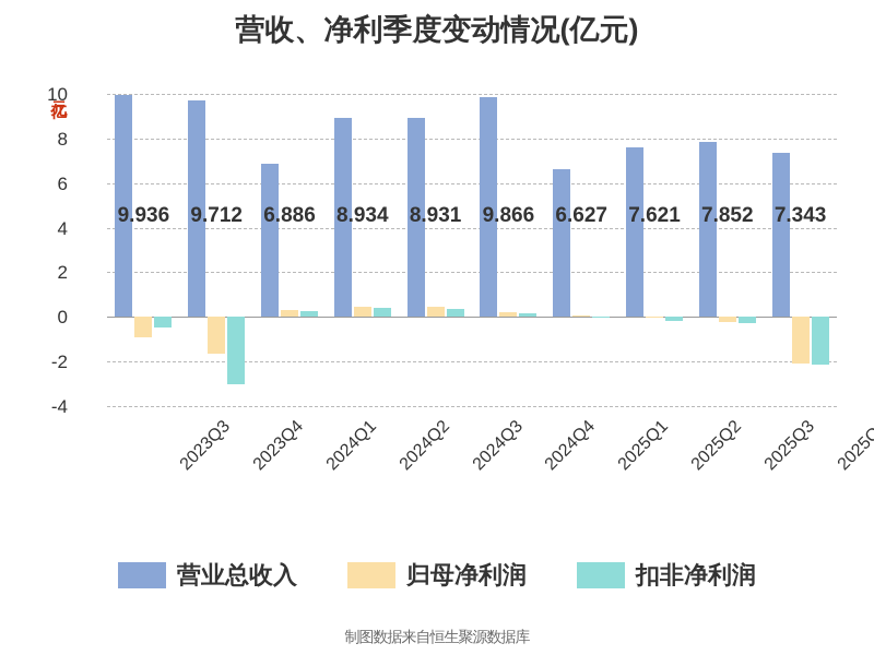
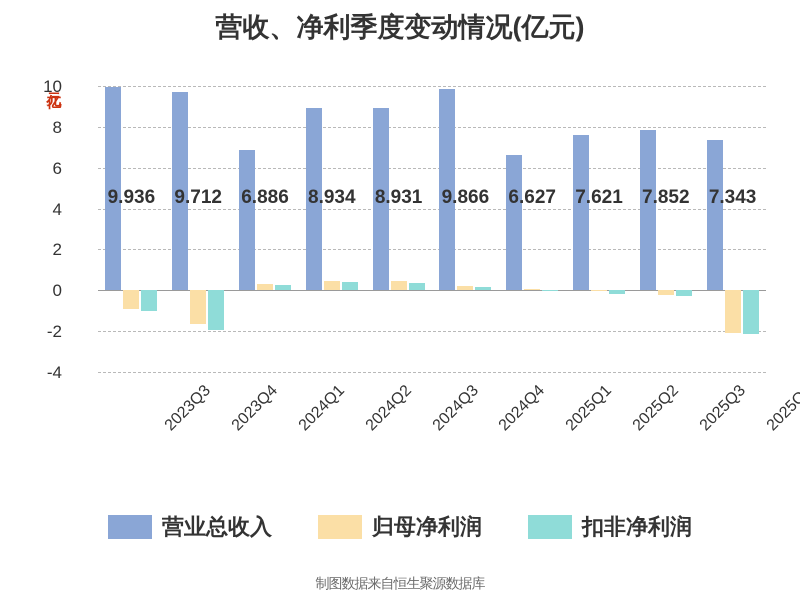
扣非净利润/2023Q3: -0.5 -> -1.0
扣非净利润/2023Q4: -3.0 -> -1.9
